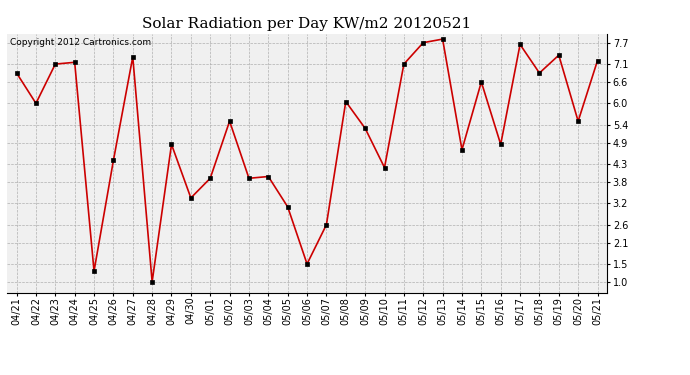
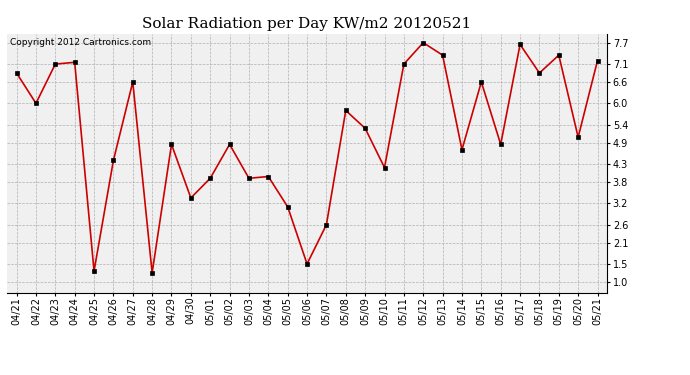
04/27: 7.30 -> 6.60
04/28: 1.00 -> 1.25
05/02: 5.50 -> 4.85
05/08: 6.05 -> 5.80
05/13: 7.80 -> 7.35
05/20: 5.50 -> 5.05
